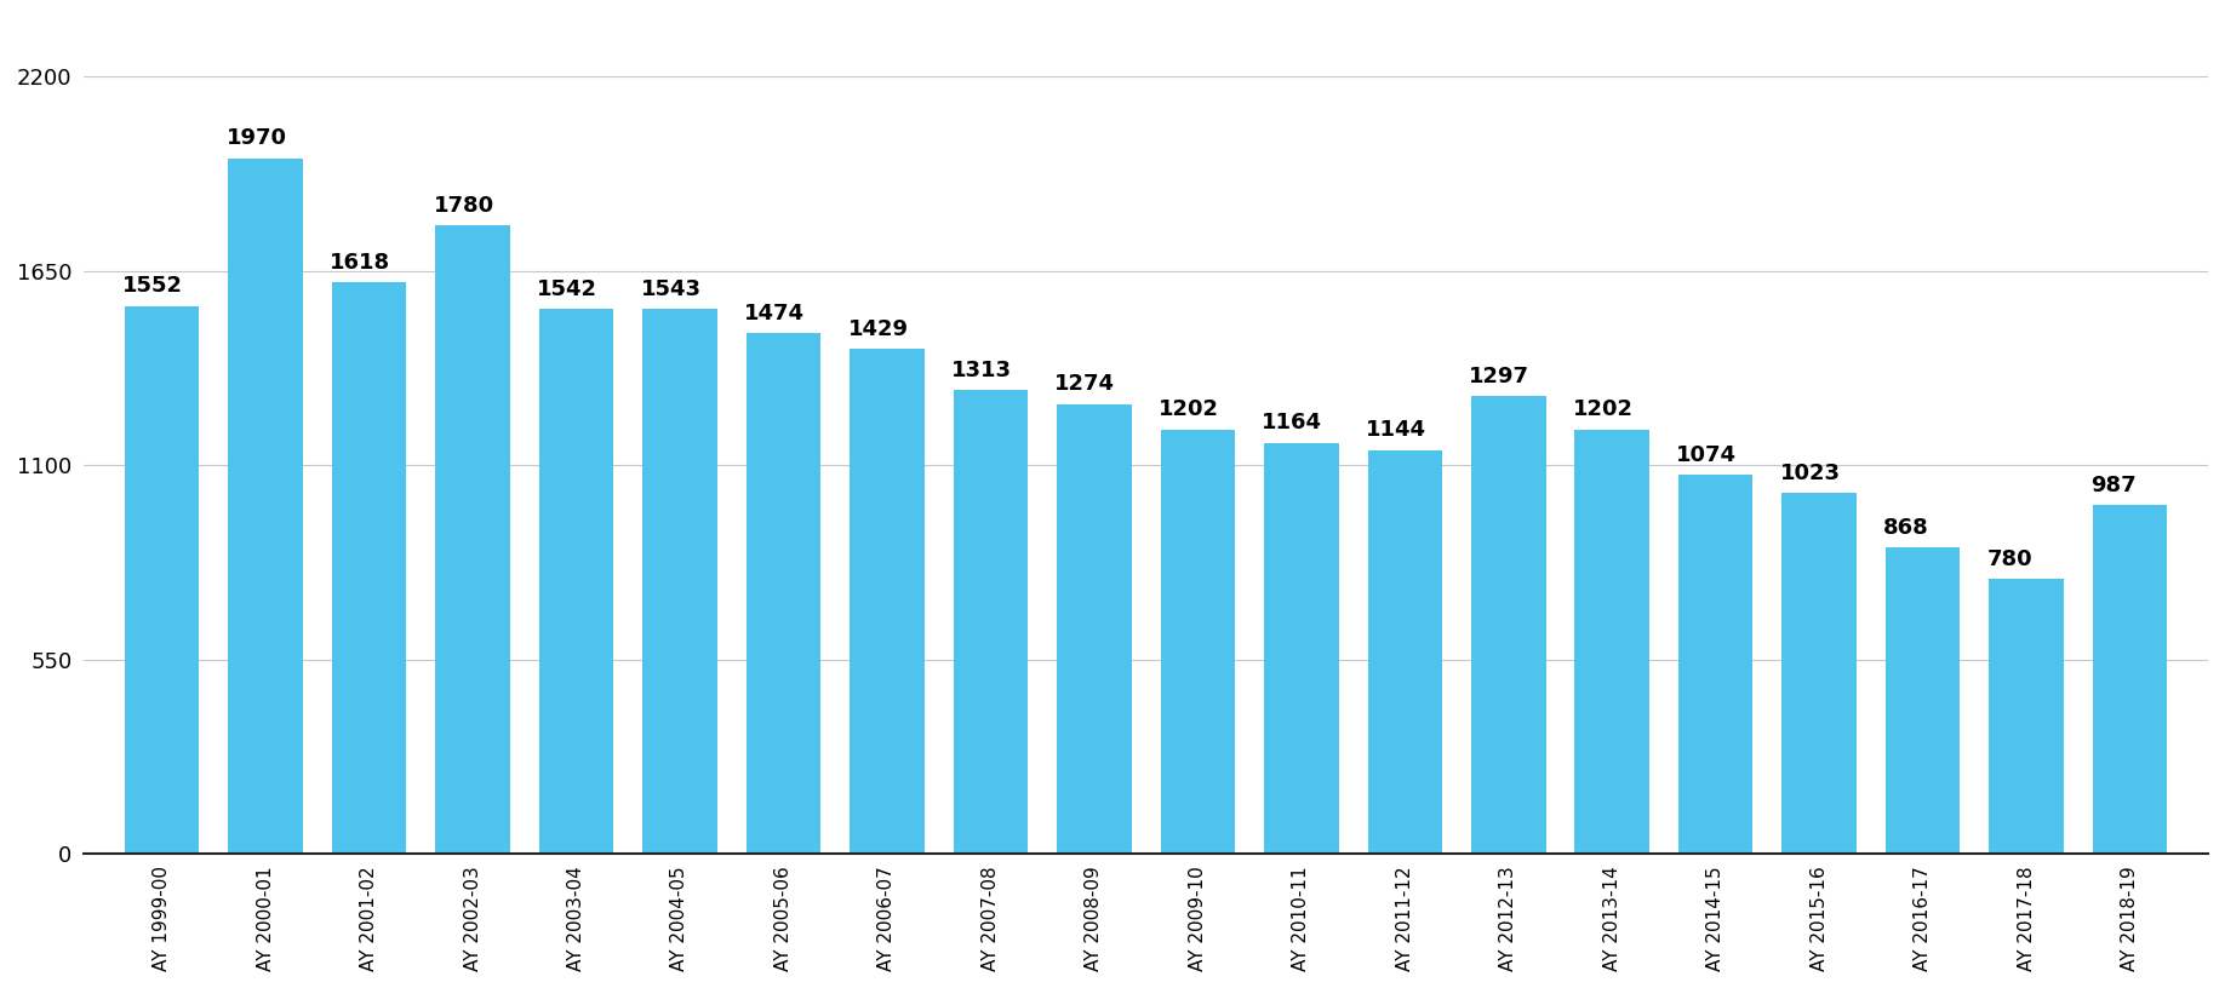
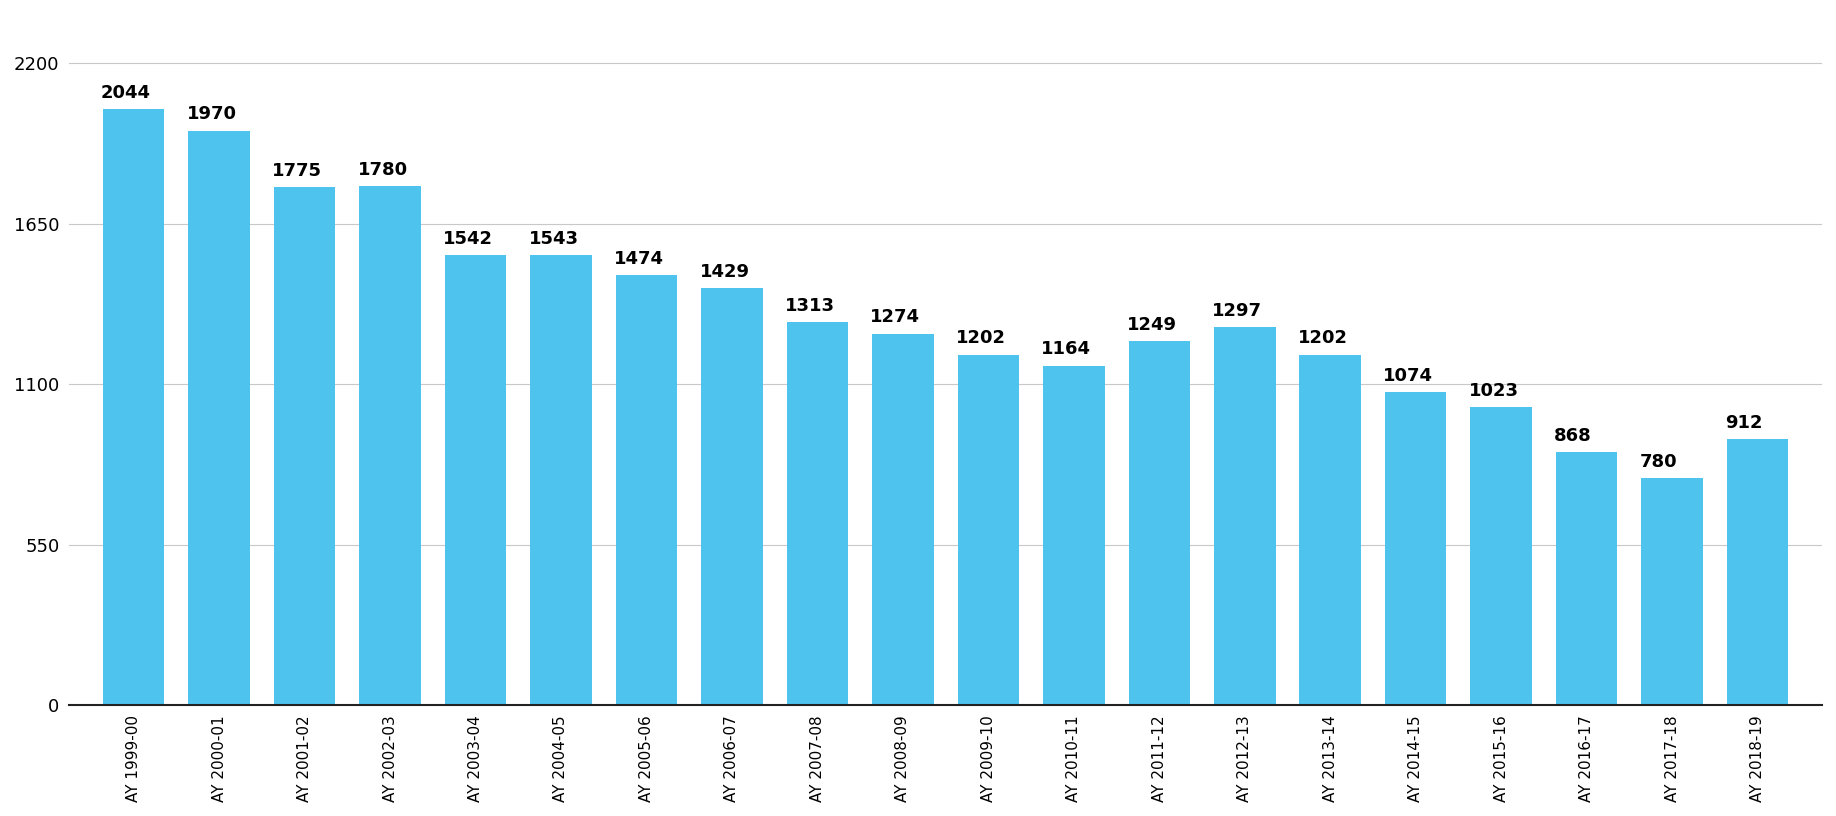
AY 1999-00: 1552 -> 2044
AY 2001-02: 1618 -> 1775
AY 2011-12: 1144 -> 1249
AY 2018-19: 987 -> 912
